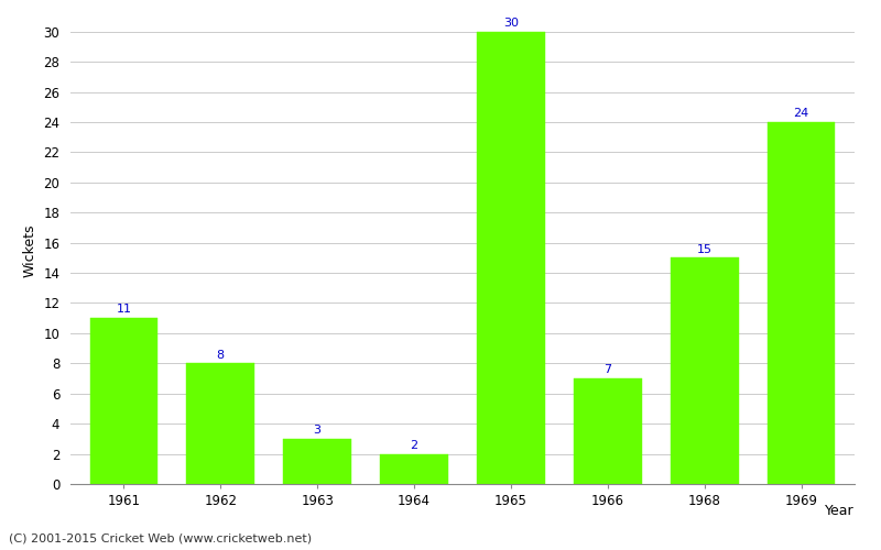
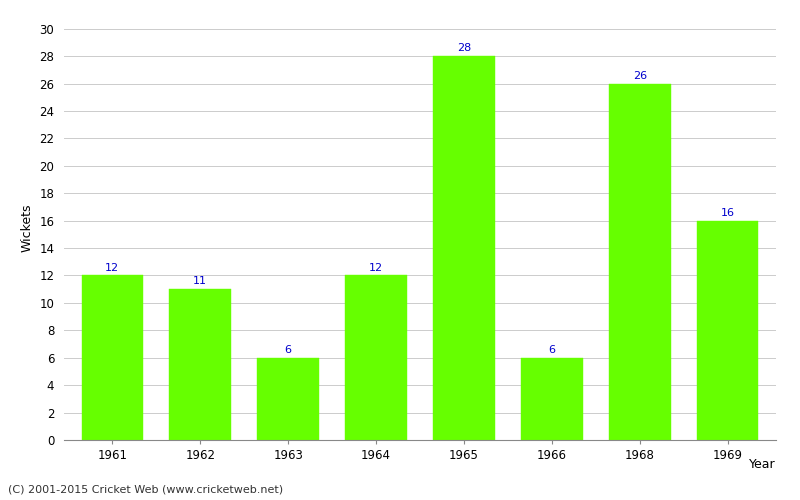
1961: 11 -> 12
1962: 8 -> 11
1963: 3 -> 6
1964: 2 -> 12
1965: 30 -> 28
1966: 7 -> 6
1968: 15 -> 26
1969: 24 -> 16
